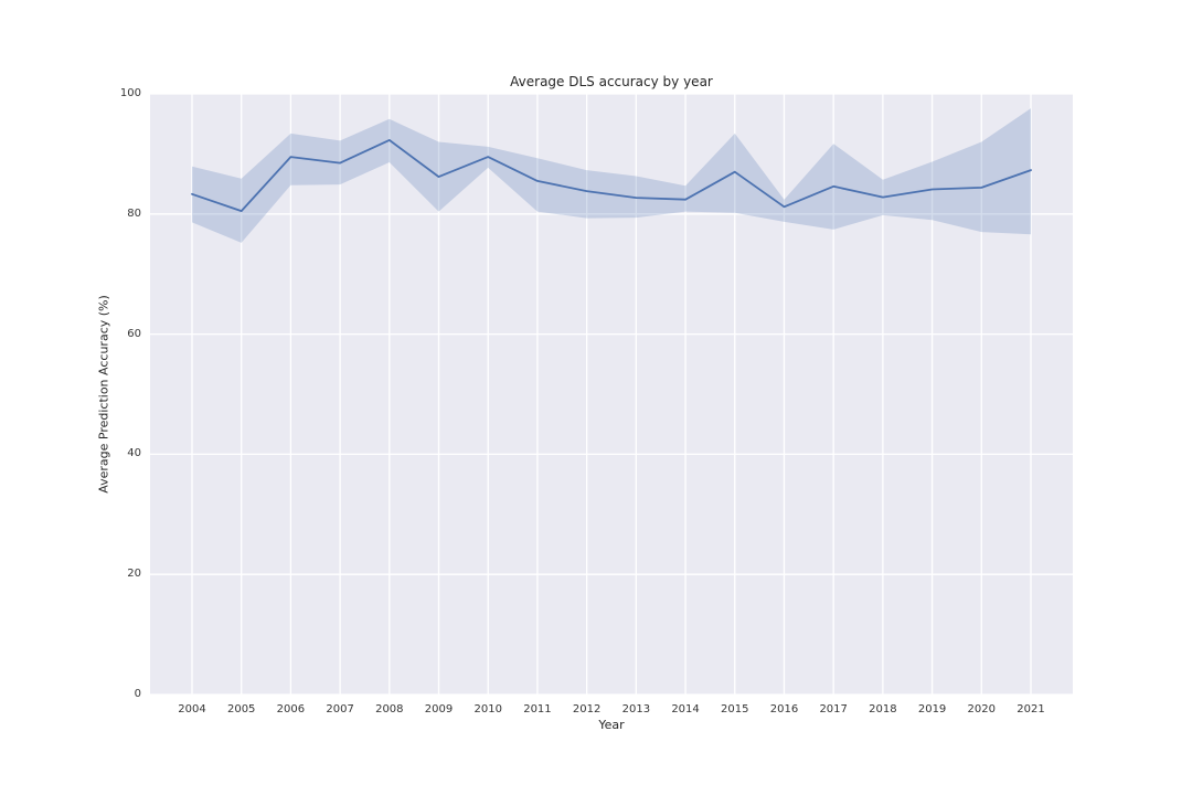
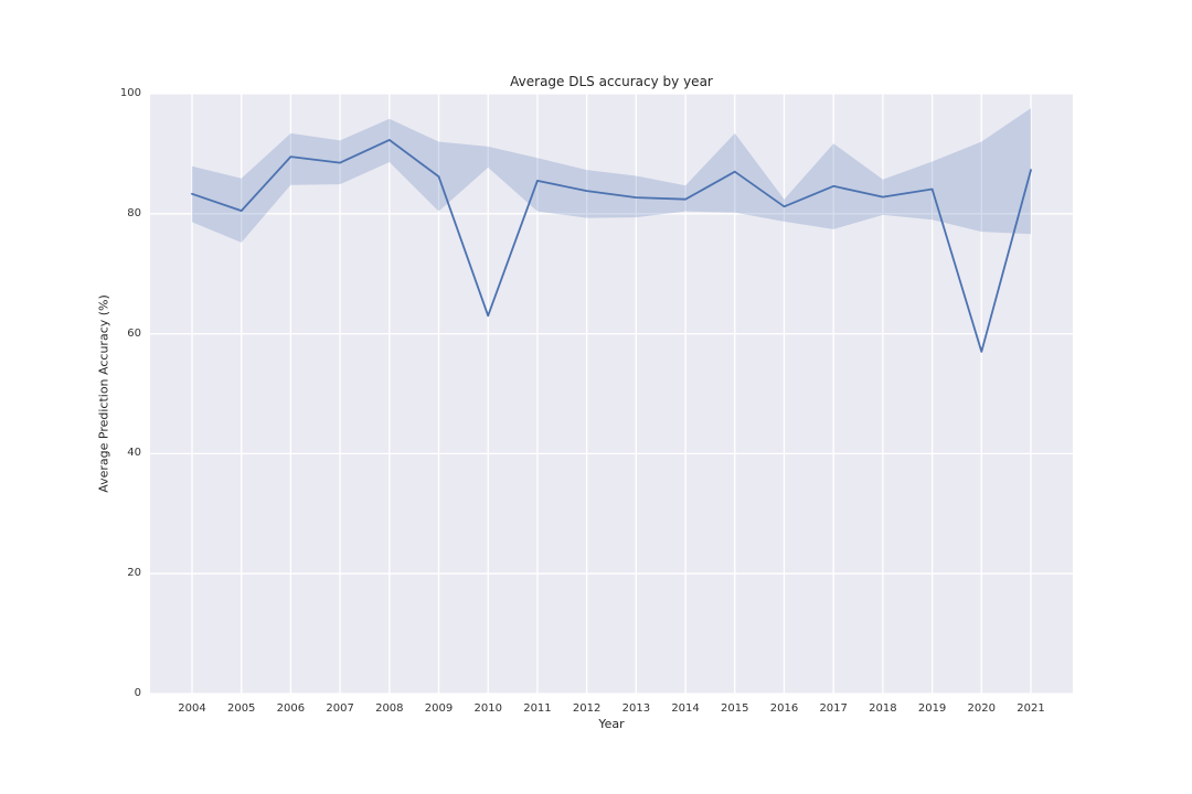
2010: 90 -> 63
2020: 84 -> 57
